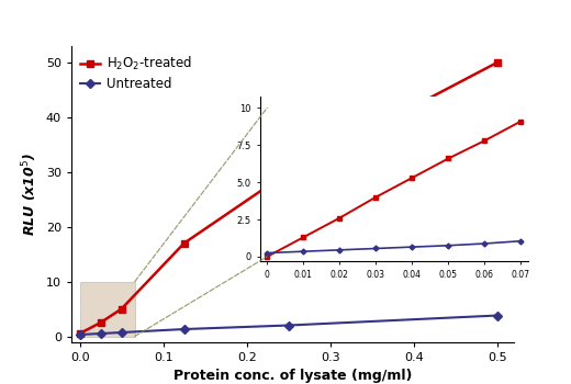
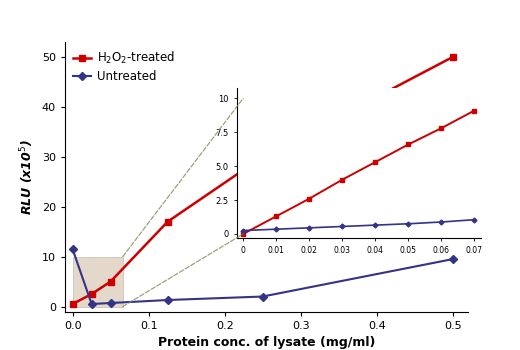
Untreated/0.0: 0.3 -> 11.5
Untreated/0.5: 3.8 -> 9.5
